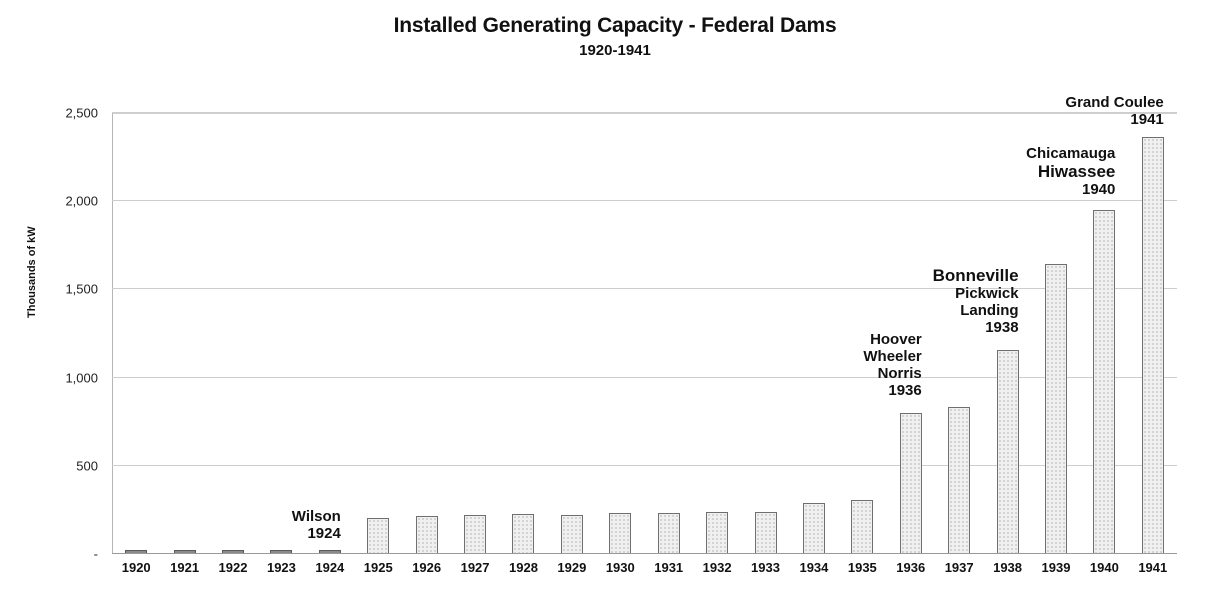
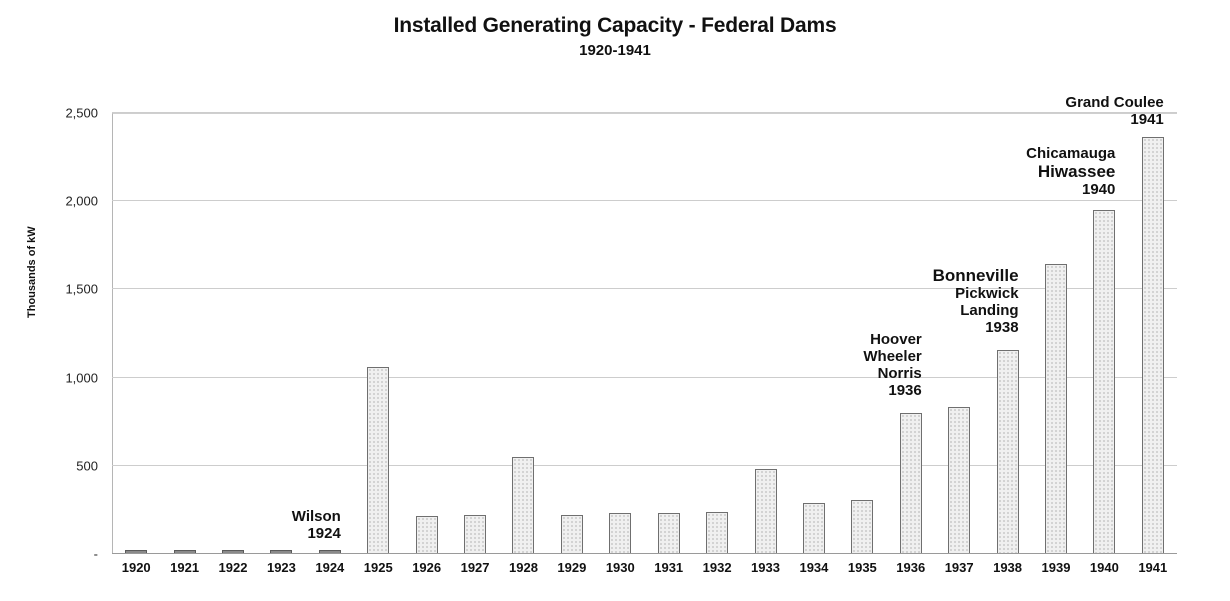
1925: 200 -> 1060
1928: 220 -> 550
1933: 240 -> 480
